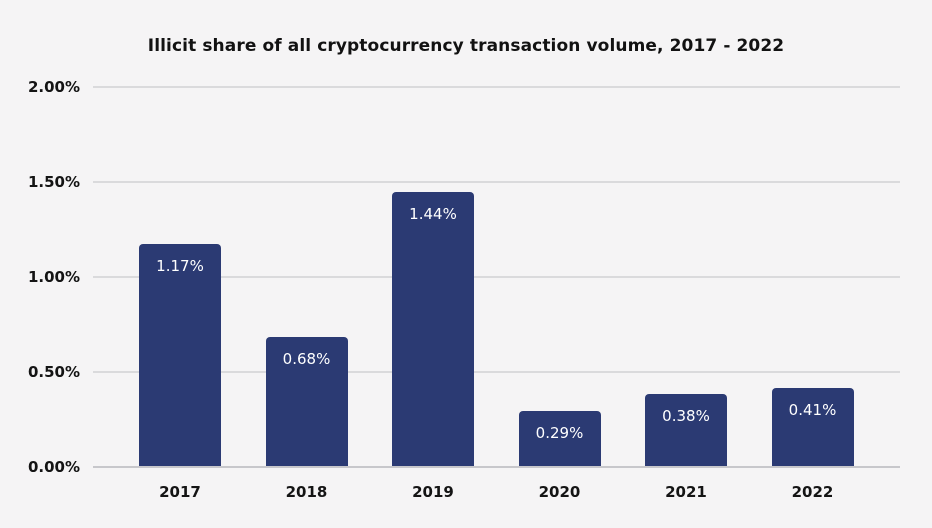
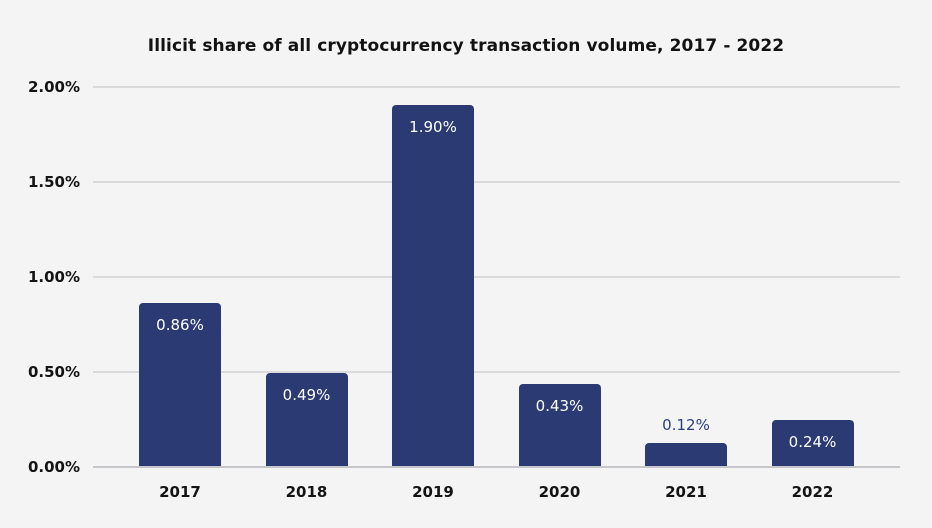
2017: 1.17% -> 0.86%
2018: 0.68% -> 0.49%
2019: 1.44% -> 1.90%
2020: 0.29% -> 0.43%
2021: 0.38% -> 0.12%
2022: 0.41% -> 0.24%
